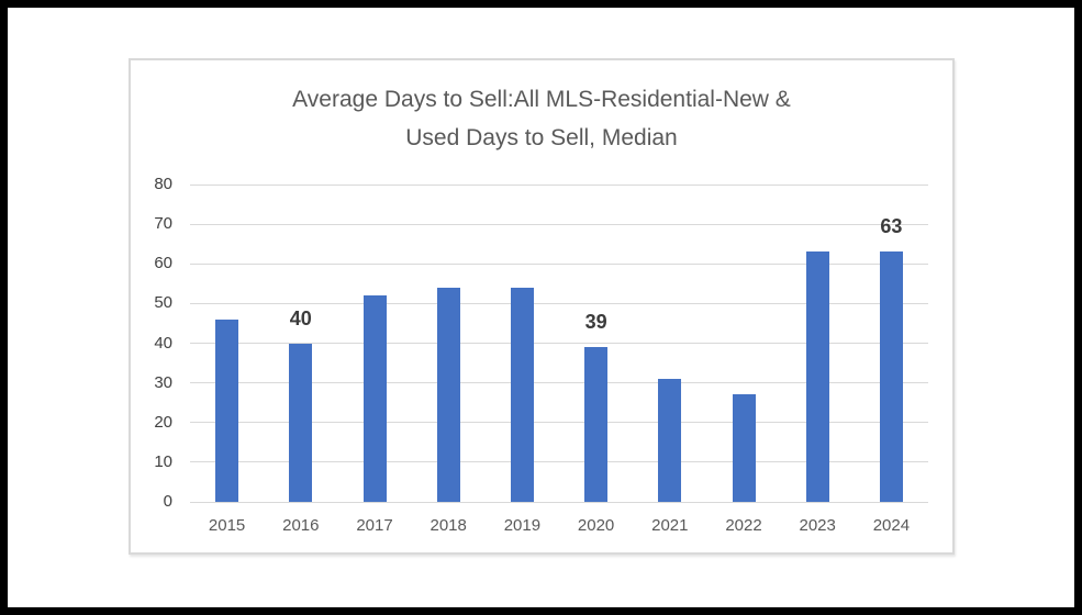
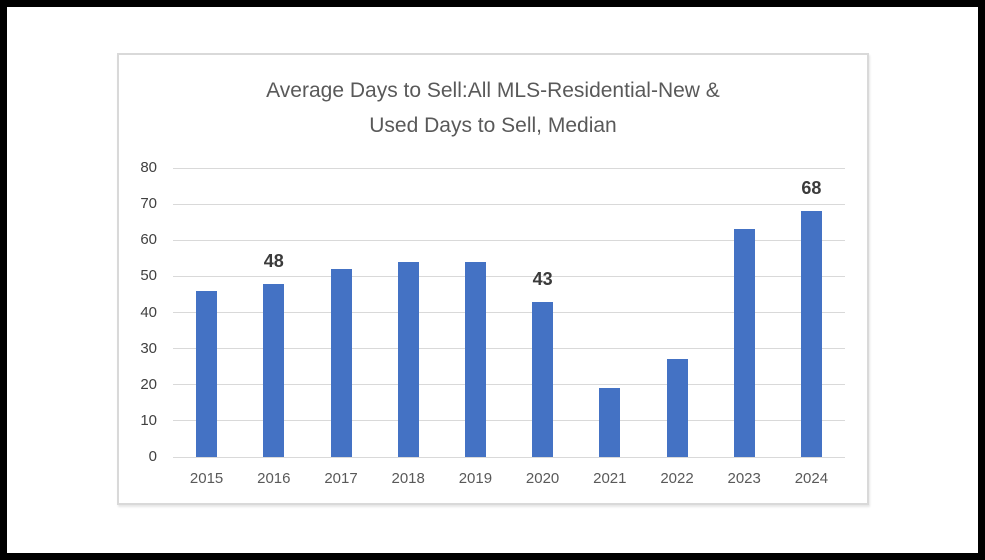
2016: 40 -> 48
2020: 39 -> 43
2021: 31 -> 19
2024: 63 -> 68
